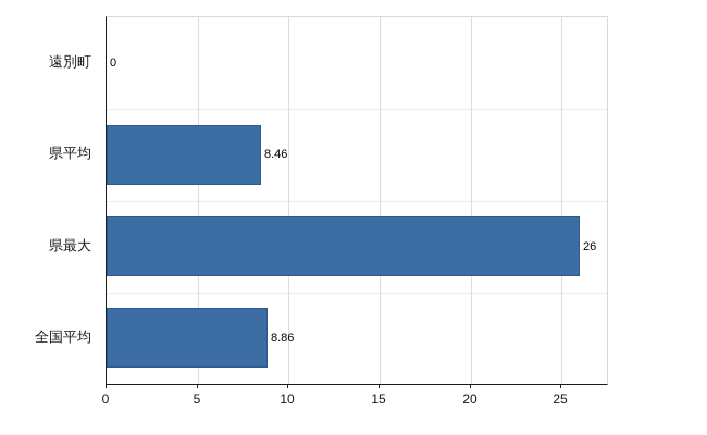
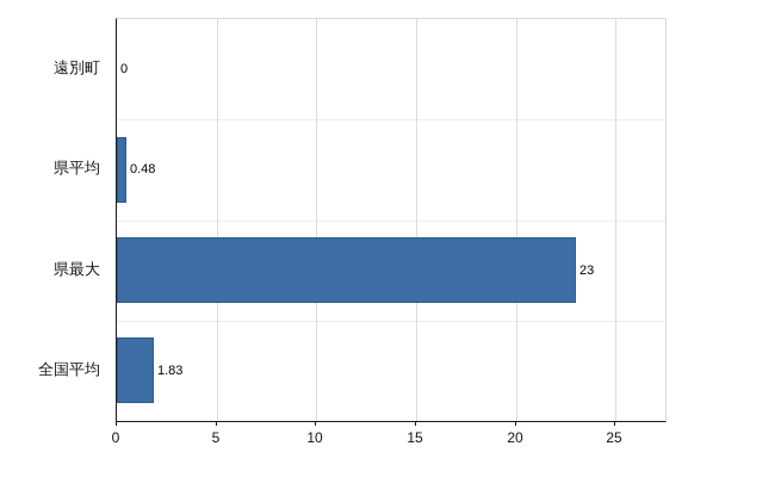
県平均: 8.46 -> 0.48
県最大: 26 -> 23
全国平均: 8.86 -> 1.83
